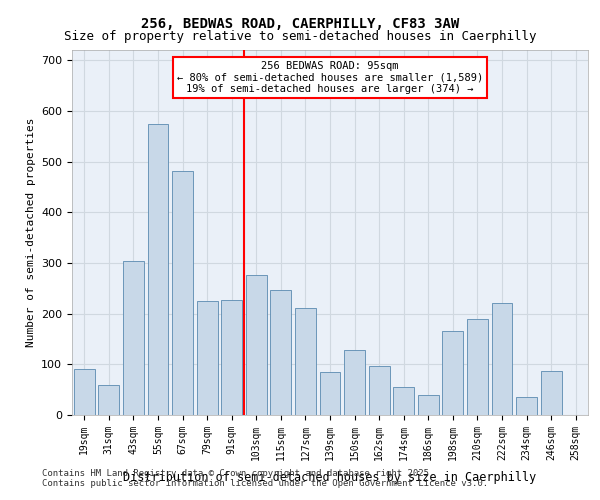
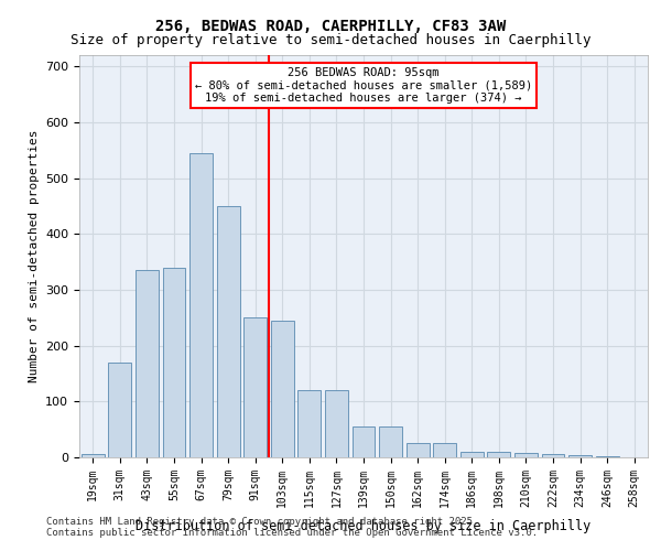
19sqm: 90 -> 5
31sqm: 60 -> 170
43sqm: 304 -> 335
55sqm: 574 -> 340
67sqm: 482 -> 545
79sqm: 224 -> 450
91sqm: 226 -> 250
103sqm: 276 -> 245
115sqm: 246 -> 120
127sqm: 212 -> 120
139sqm: 84 -> 55
150sqm: 128 -> 55
162sqm: 96 -> 25
174sqm: 56 -> 25
186sqm: 40 -> 10
198sqm: 166 -> 10
210sqm: 190 -> 8
222sqm: 220 -> 5
234sqm: 36 -> 3
246sqm: 86 -> 1
